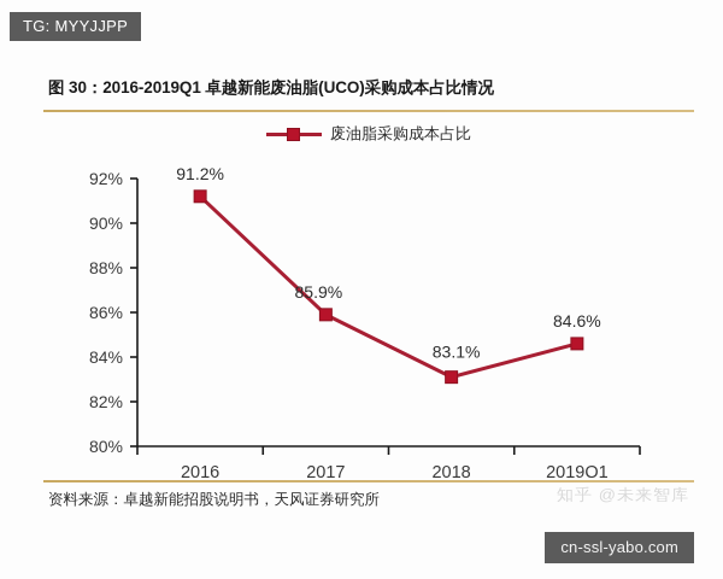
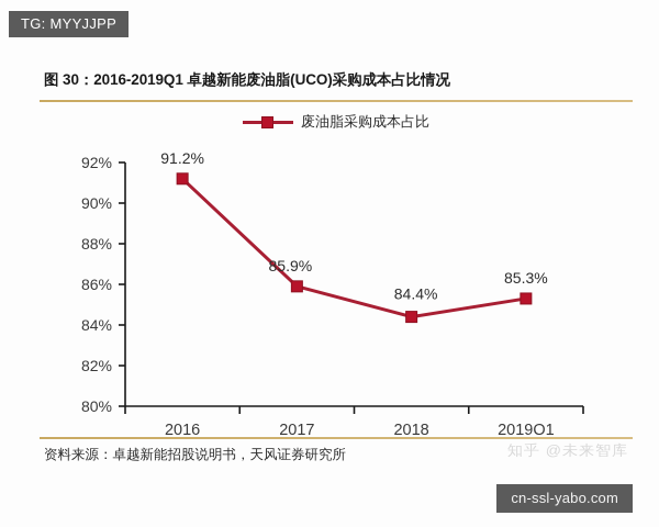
2018: 83.1% -> 84.4%
2019Q1: 84.6% -> 85.3%
